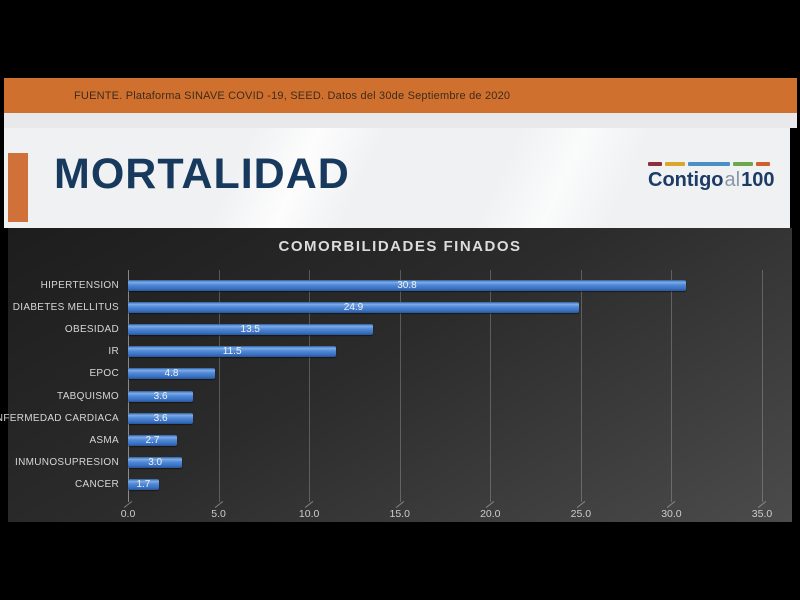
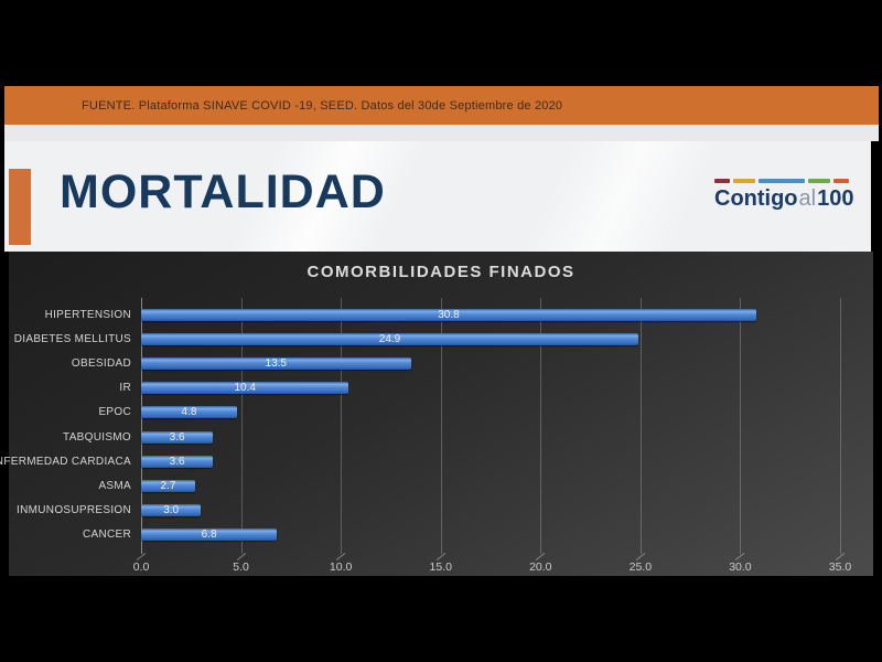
IR: 11.5 -> 10.4
CANCER: 1.7 -> 6.8
